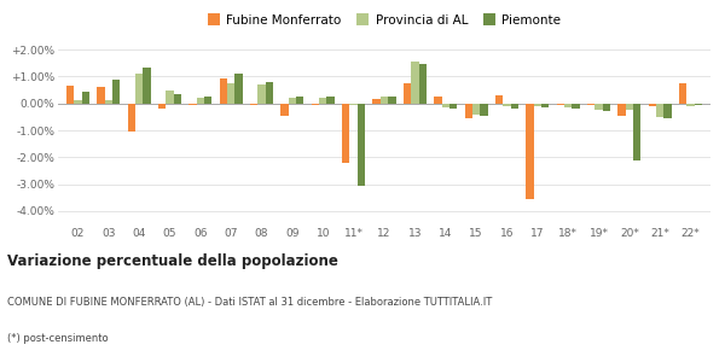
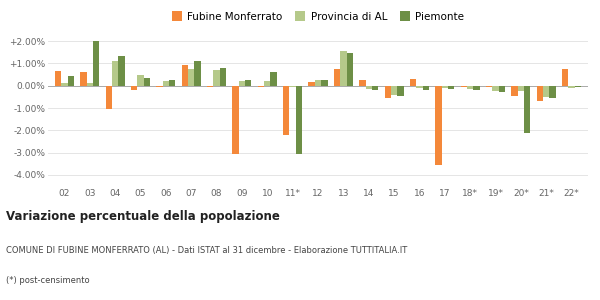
Piemonte/03: 0.90% -> 2.00%
Fubine Monferrato/09: -0.45% -> -3.05%
Piemonte/10: 0.25% -> 0.60%
Fubine Monferrato/21*: -0.10% -> -0.70%
